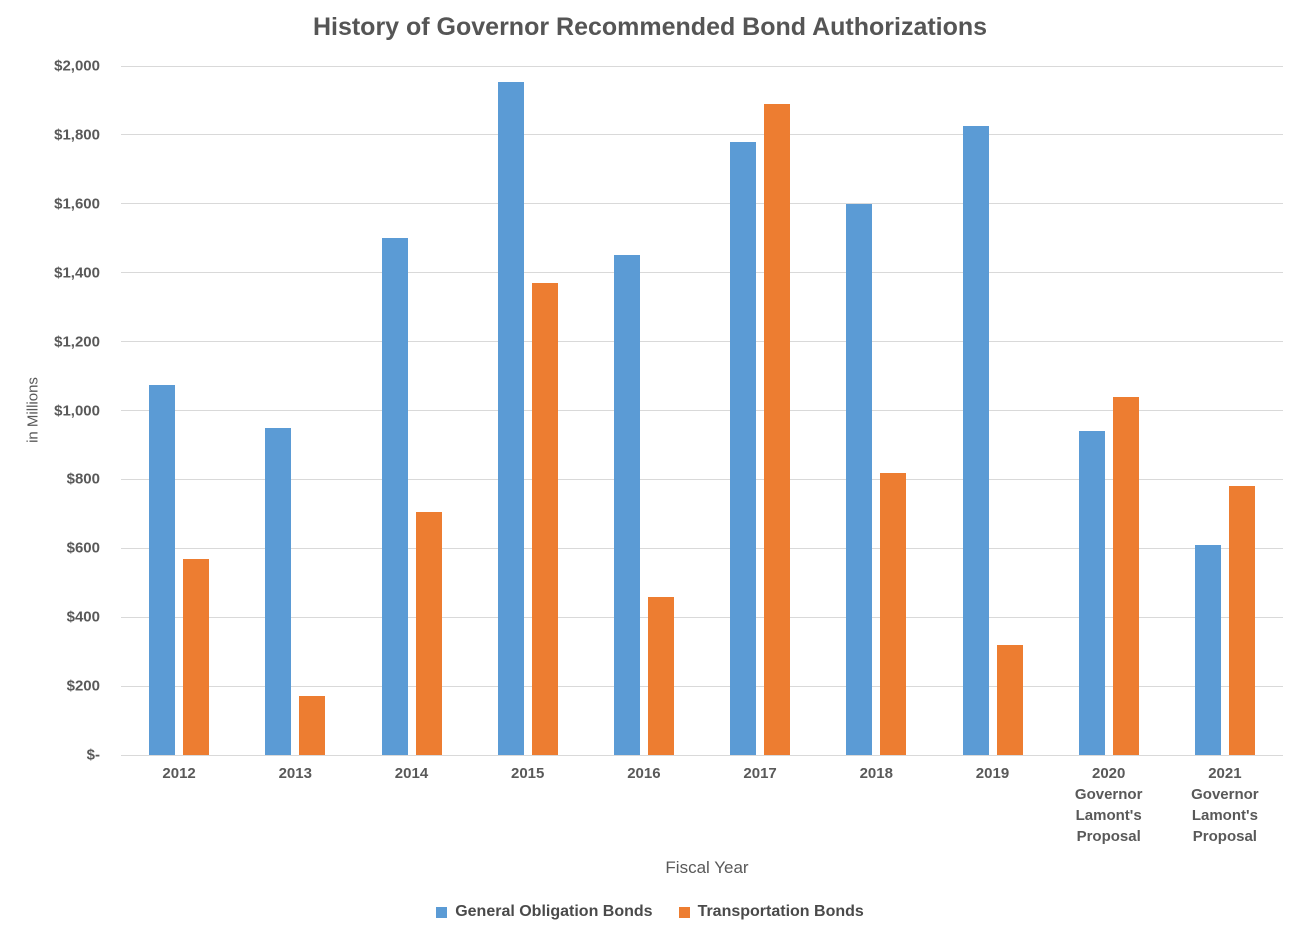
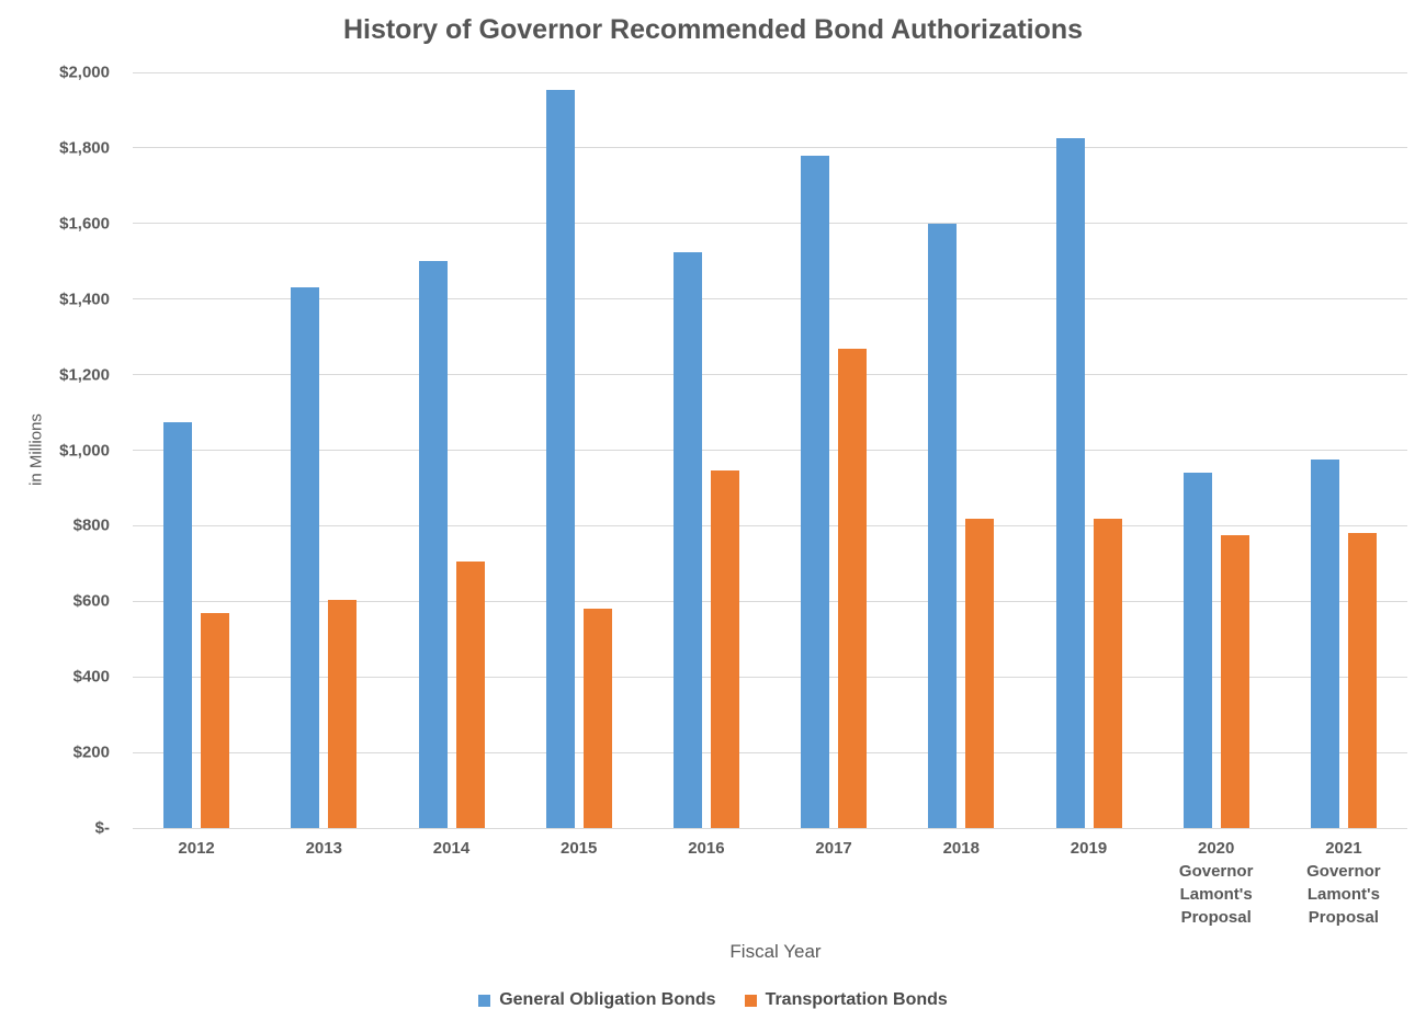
General Obligation Bonds/2013: $950 -> $1430
Transportation Bonds/2013: $170 -> $600
Transportation Bonds/2015: $1370 -> $580
General Obligation Bonds/2016: $1450 -> $1520
Transportation Bonds/2016: $460 -> $940
Transportation Bonds/2017: $1890 -> $1270
Transportation Bonds/2019: $320 -> $820
Transportation Bonds/2020 Governor Lamont's Proposal: $1040 -> $780
General Obligation Bonds/2021 Governor Lamont's Proposal: $610 -> $980
